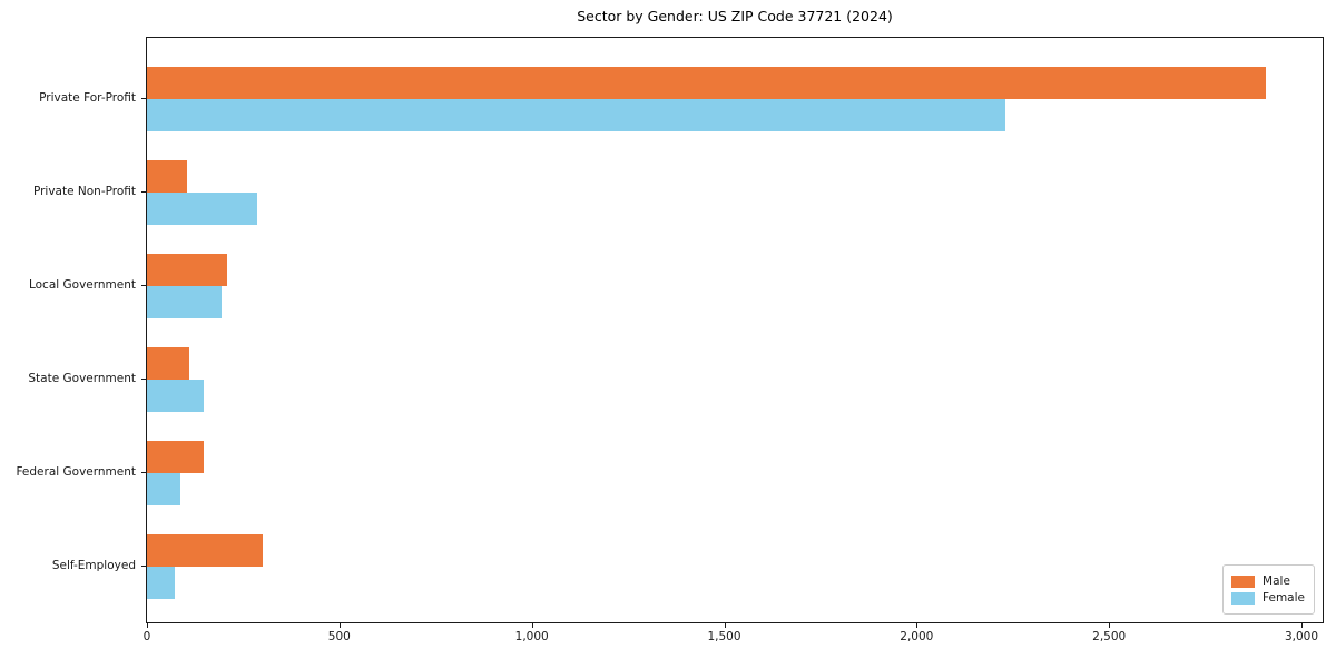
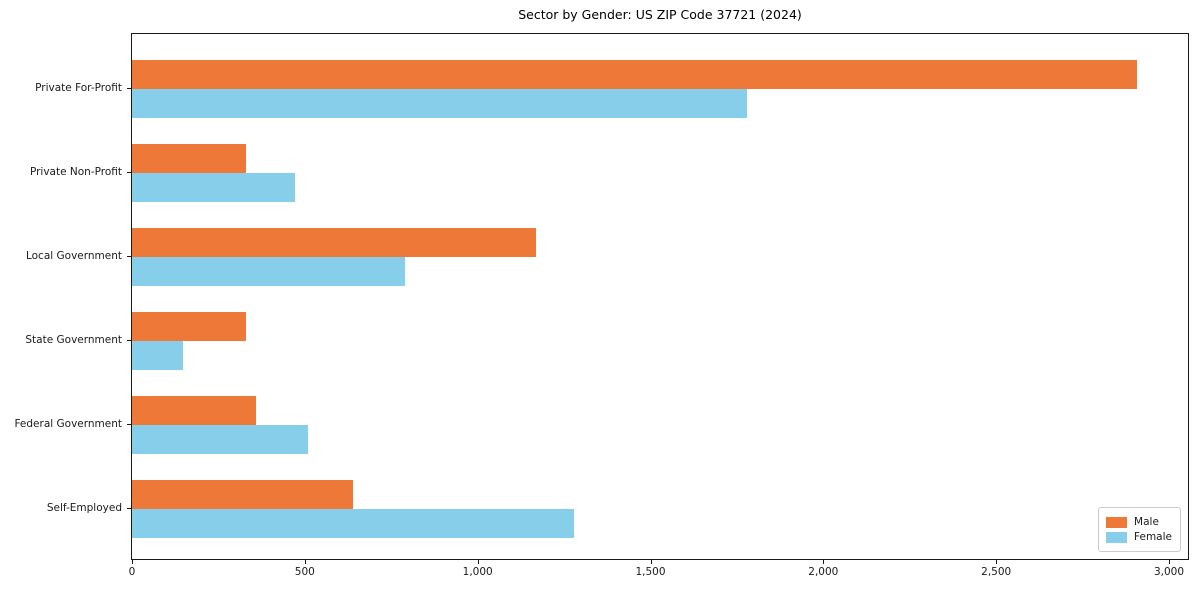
Female/Private For-Profit: 2230 -> 1780
Male/Private Non-Profit: 100 -> 330
Female/Private Non-Profit: 290 -> 470
Male/Local Government: 210 -> 1170
Female/Local Government: 200 -> 790
Male/State Government: 110 -> 330
Male/Federal Government: 150 -> 360
Female/Federal Government: 90 -> 510
Male/Self-Employed: 300 -> 640
Female/Self-Employed: 70 -> 1280
